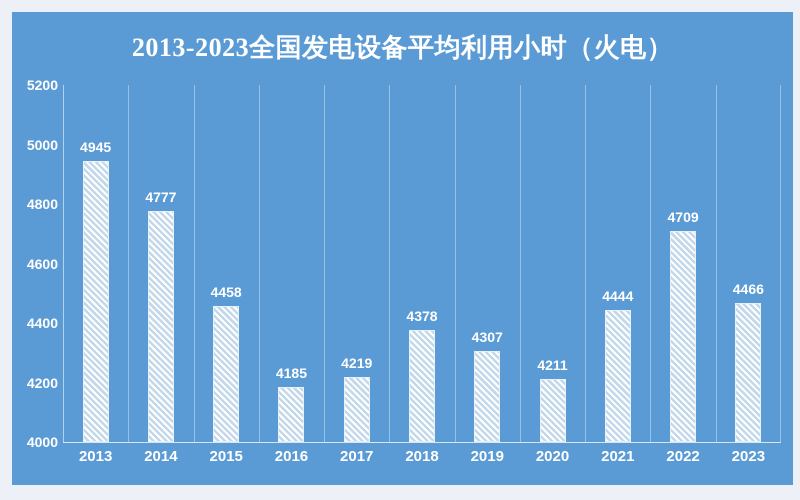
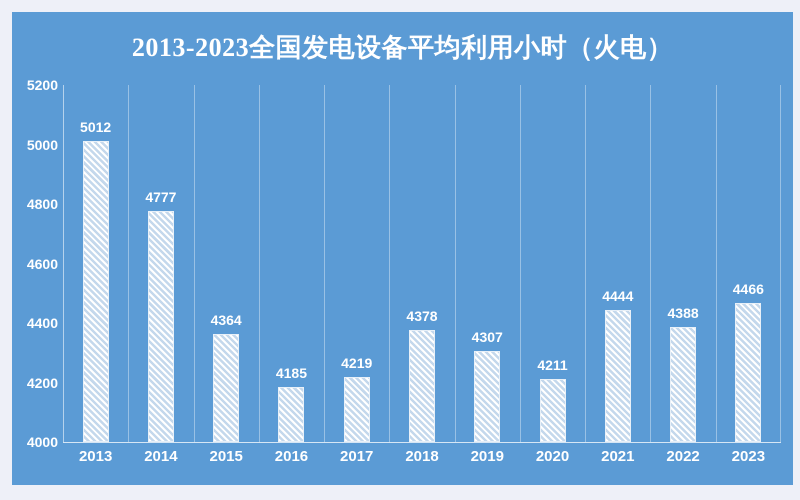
2013: 4945 -> 5012
2015: 4458 -> 4364
2022: 4709 -> 4388
